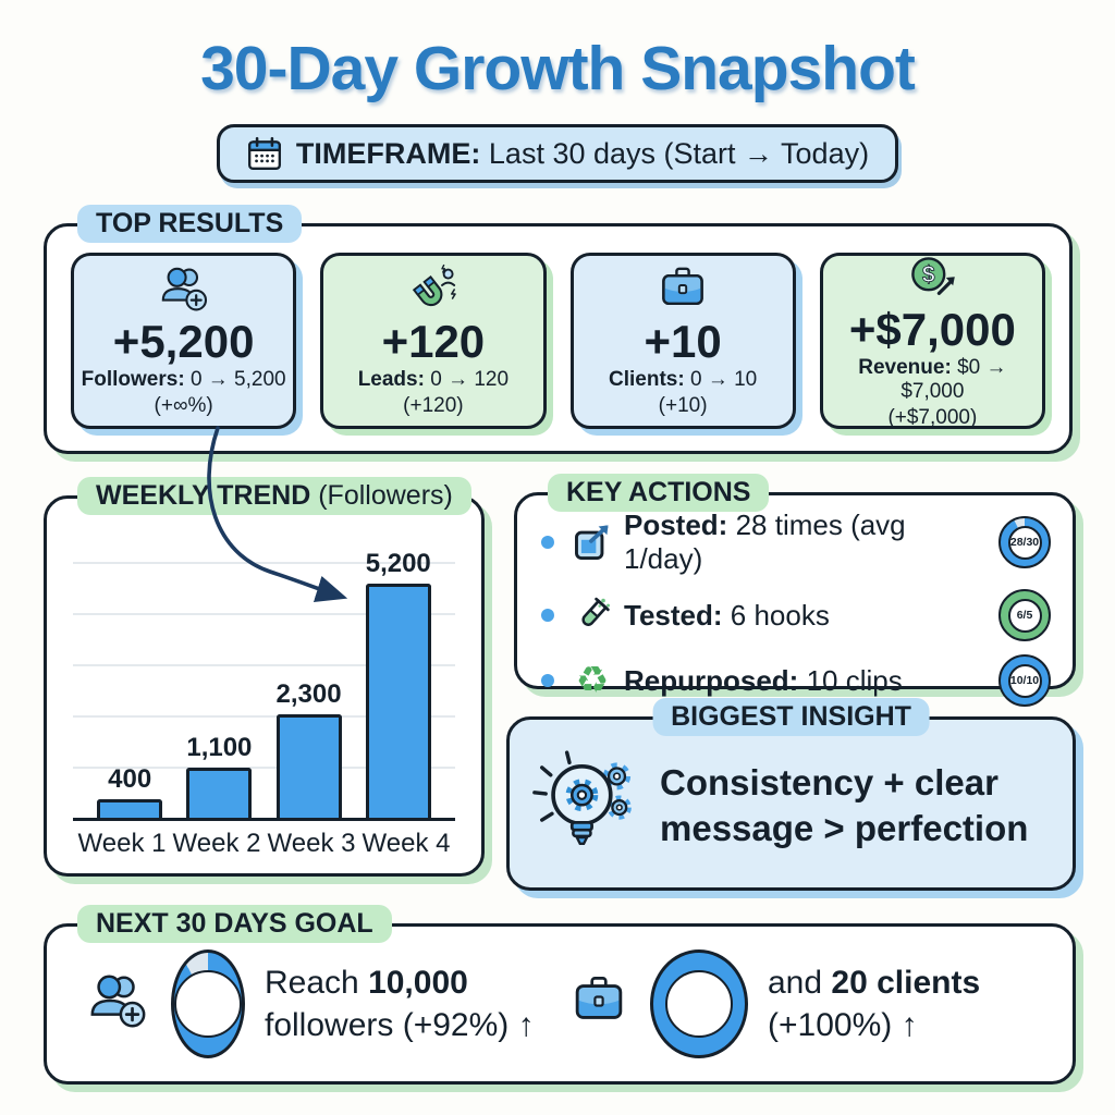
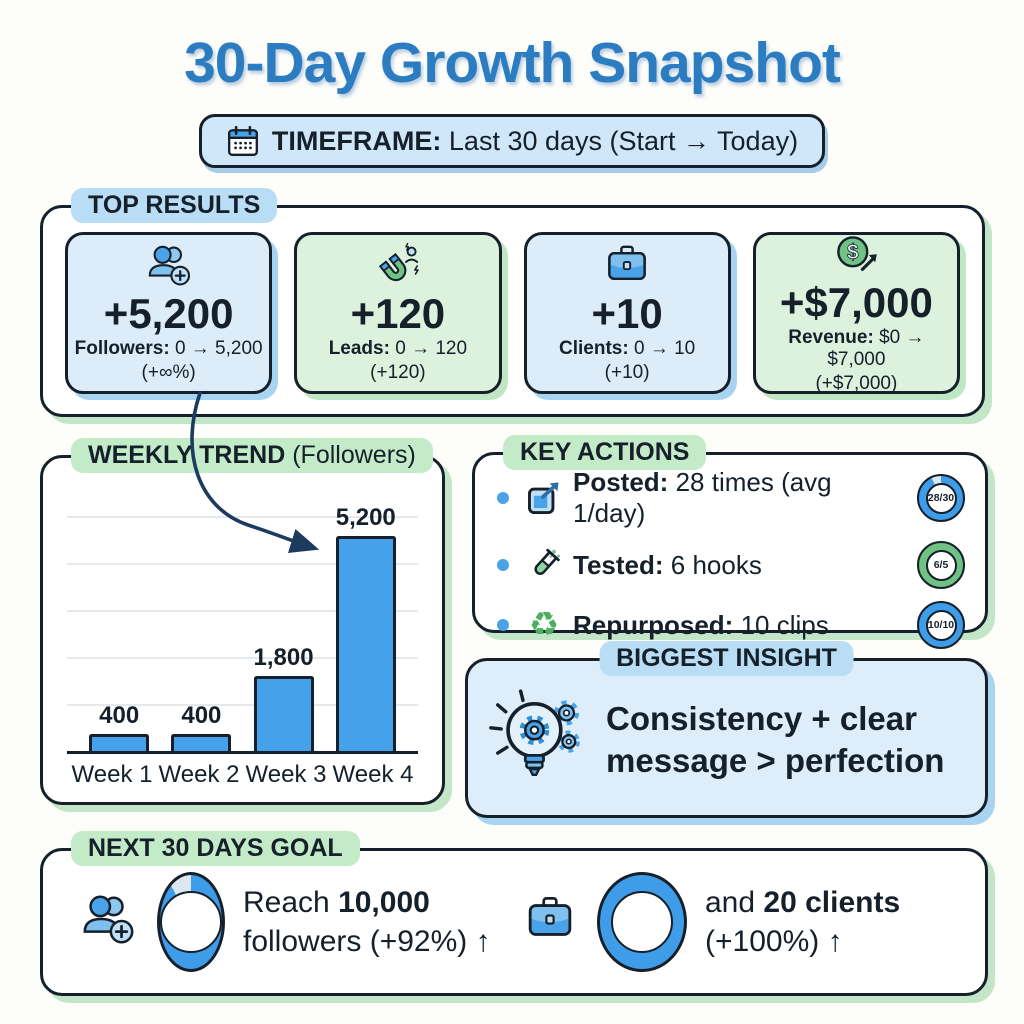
Week 2: 1,100 -> 400
Week 3: 2,300 -> 1,800
